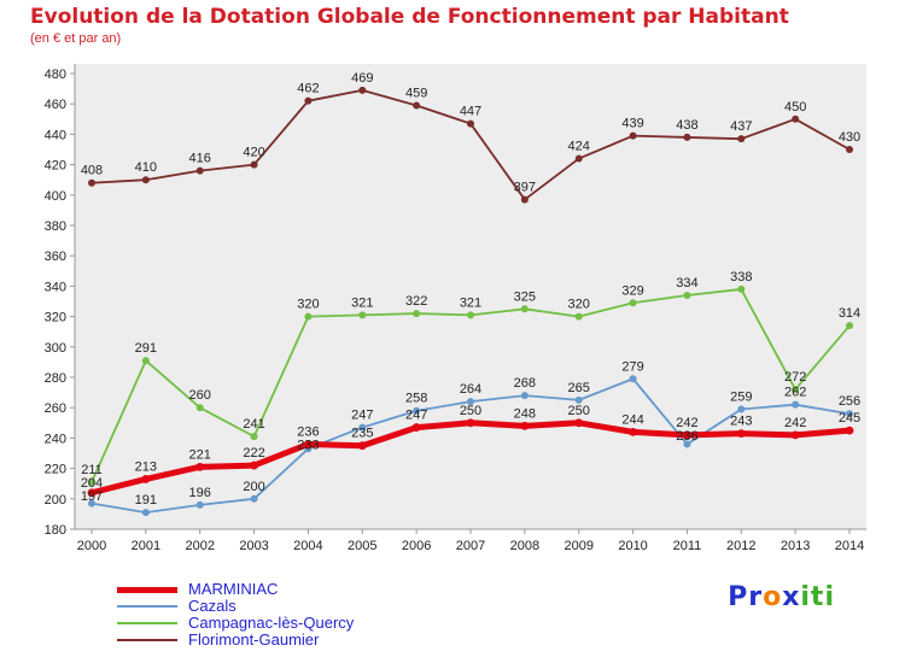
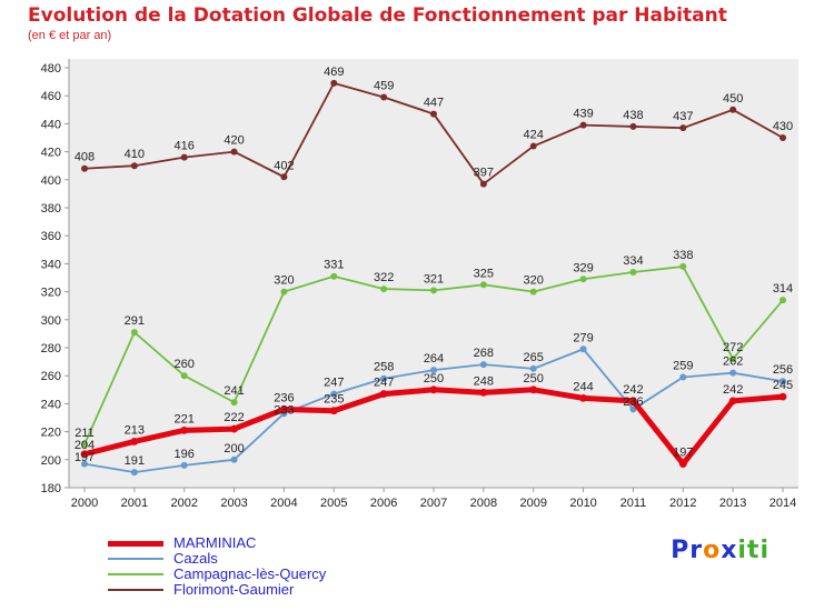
Florimont-Gaumier/2004: 462 -> 402
Campagnac-lès-Quercy/2005: 321 -> 331
MARMINIAC/2012: 243 -> 197
